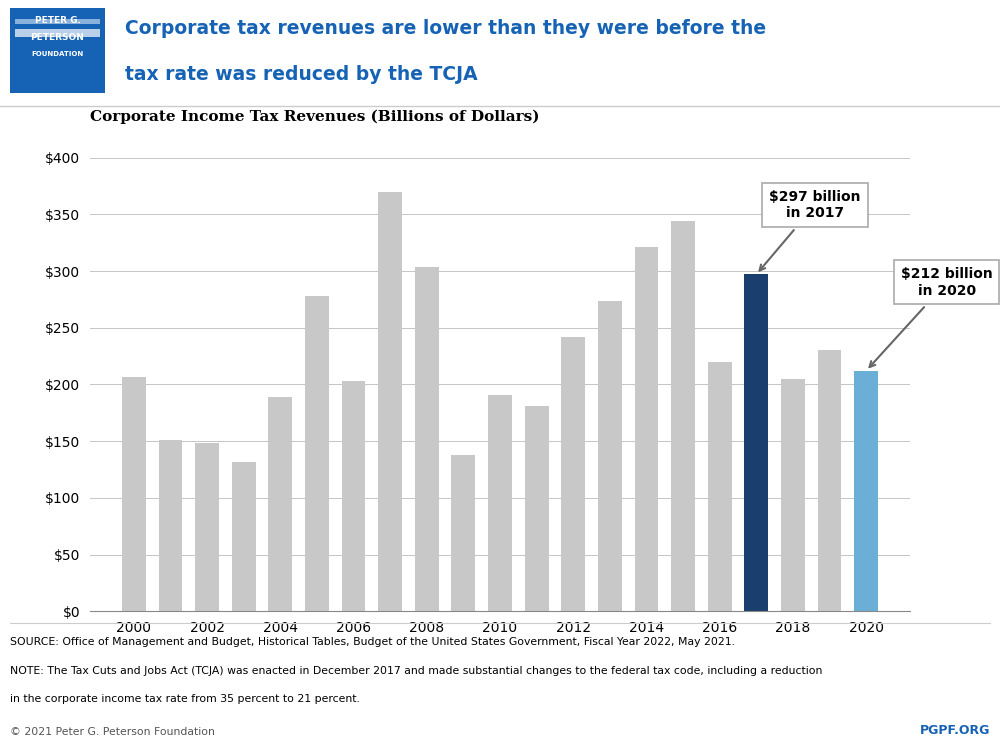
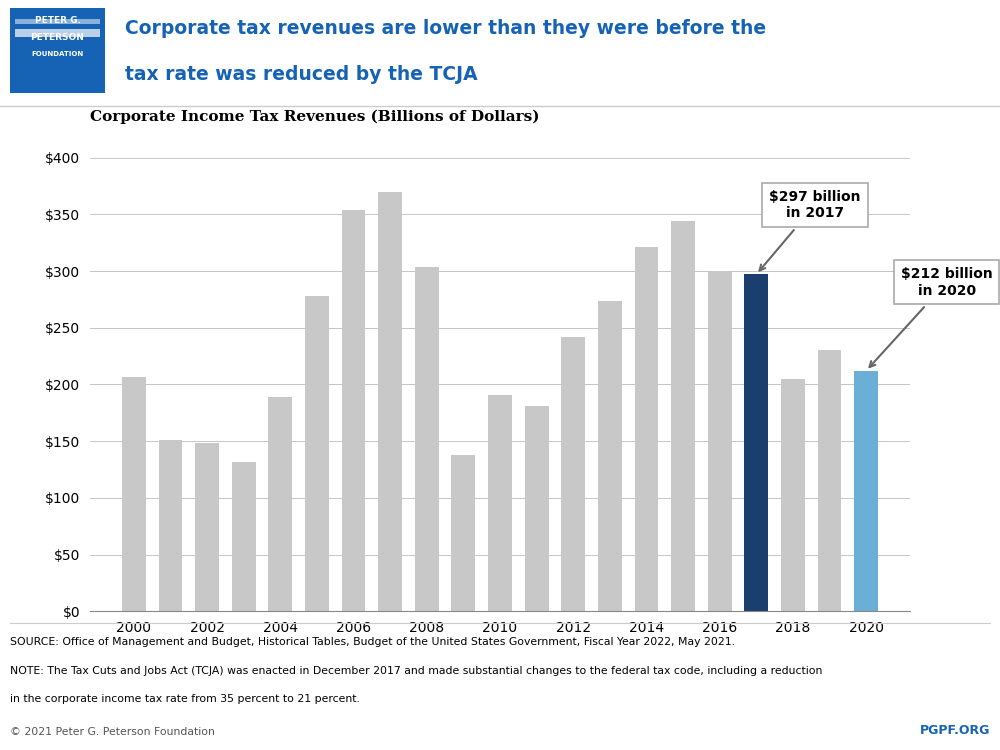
2006: $203 -> $354
2016: $220 -> $300
